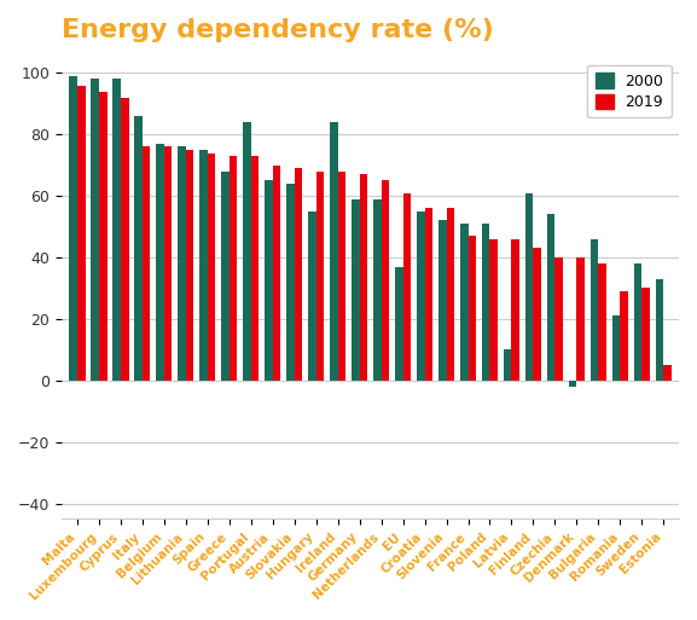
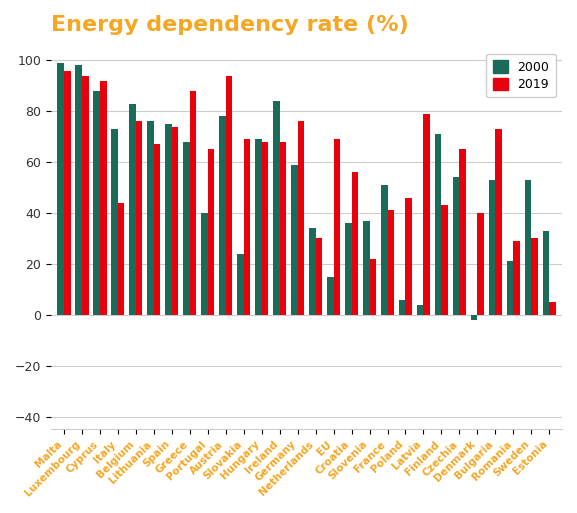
2000/Cyprus: 98 -> 88
2000/Italy: 86 -> 73
2019/Italy: 76 -> 44
2000/Belgium: 77 -> 83
2019/Lithuania: 75 -> 67
2019/Greece: 73 -> 88
2000/Portugal: 84 -> 40
2019/Portugal: 73 -> 65
2000/Austria: 65 -> 78
2019/Austria: 70 -> 94
2000/Slovakia: 64 -> 24
2000/Hungary: 55 -> 69
2019/Germany: 67 -> 76
2000/Netherlands: 59 -> 34
2019/Netherlands: 65 -> 30
2000/EU: 37 -> 15
2019/EU: 61 -> 69
2000/Croatia: 55 -> 36
2000/Slovenia: 52 -> 37
2019/Slovenia: 56 -> 22
2019/France: 47 -> 41
2000/Poland: 51 -> 6
2000/Latvia: 10 -> 4
2019/Latvia: 46 -> 79
2000/Finland: 61 -> 71
2019/Czechia: 40 -> 65
2000/Bulgaria: 46 -> 53
2019/Bulgaria: 38 -> 73
2000/Sweden: 38 -> 53
